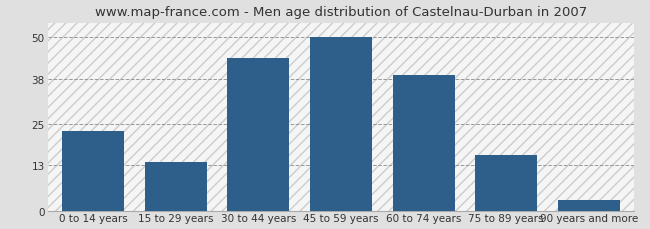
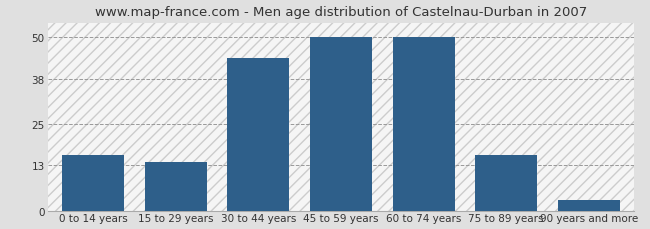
0 to 14 years: 23 -> 16
60 to 74 years: 39 -> 50
